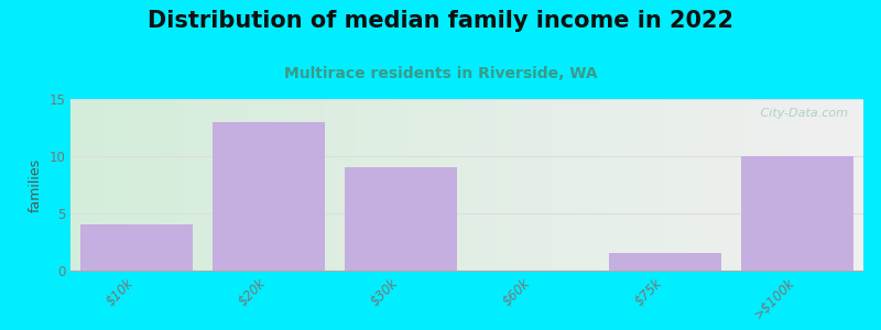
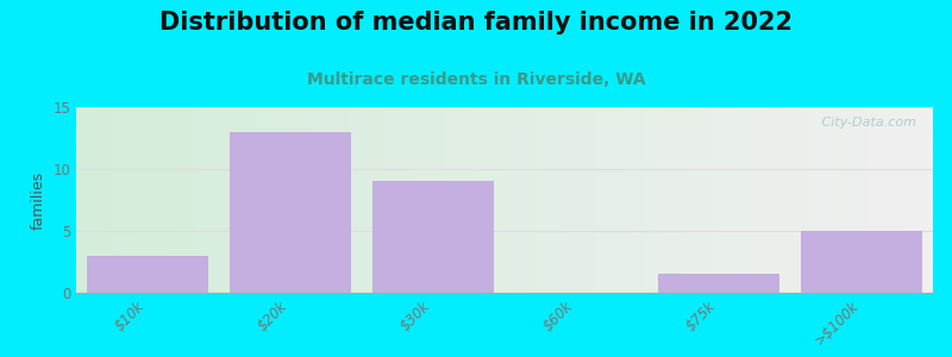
$10k: 4.0 -> 3.0
>$100k: 10.0 -> 5.0
